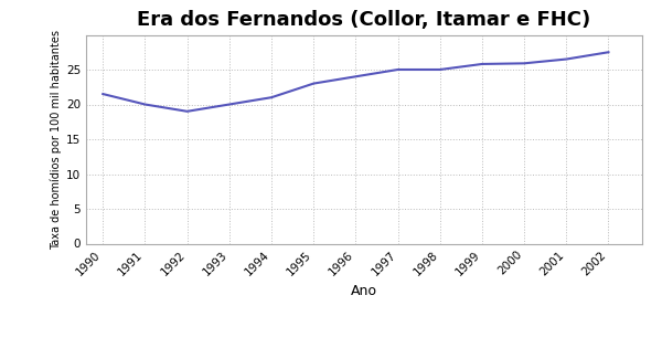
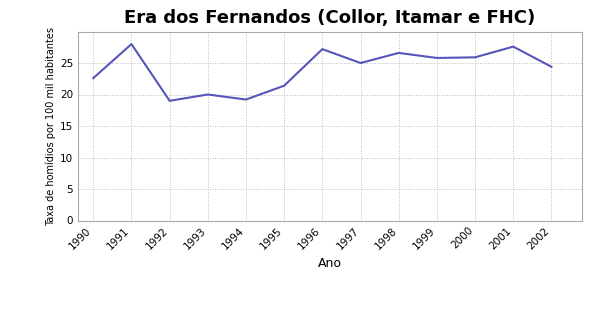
1990: 21.5 -> 22.6
1991: 20.0 -> 28.0
1994: 21.0 -> 19.2
1995: 23.0 -> 21.4
1996: 24.0 -> 27.2
1998: 25.0 -> 26.6
2001: 26.5 -> 27.6
2002: 27.5 -> 24.4
